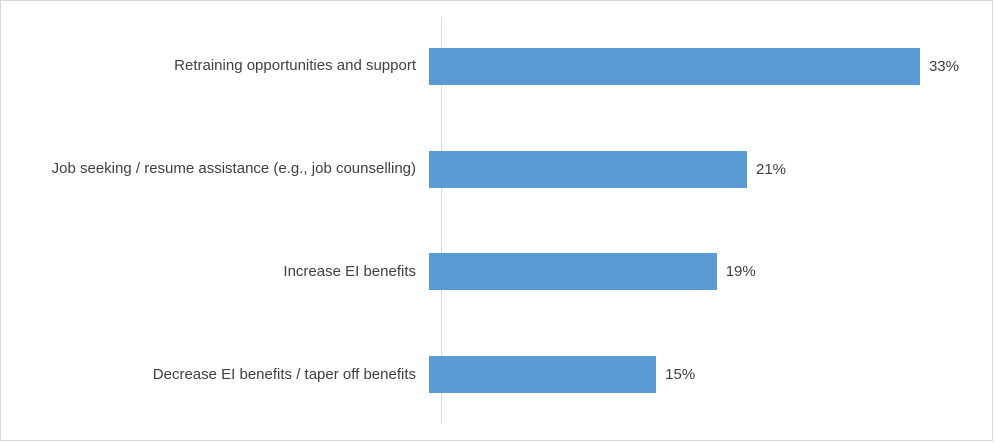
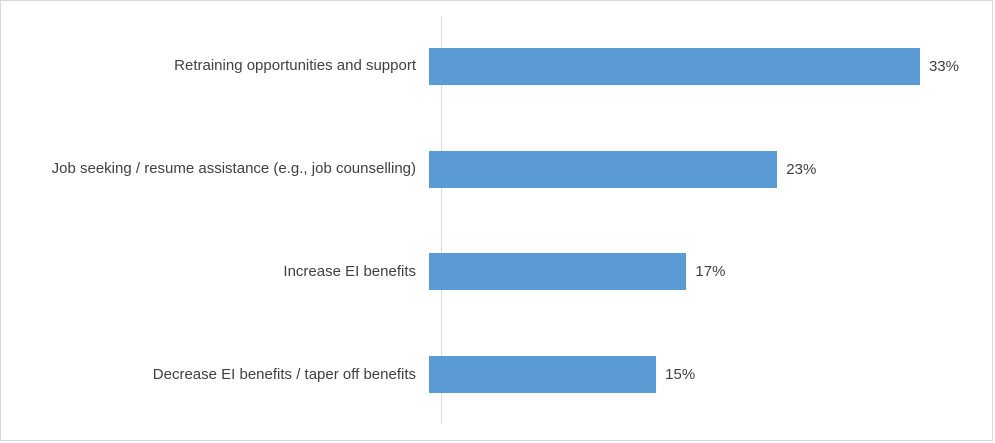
Job seeking / resume assistance (e.g., job counselling): 21% -> 23%
Increase EI benefits: 19% -> 17%
